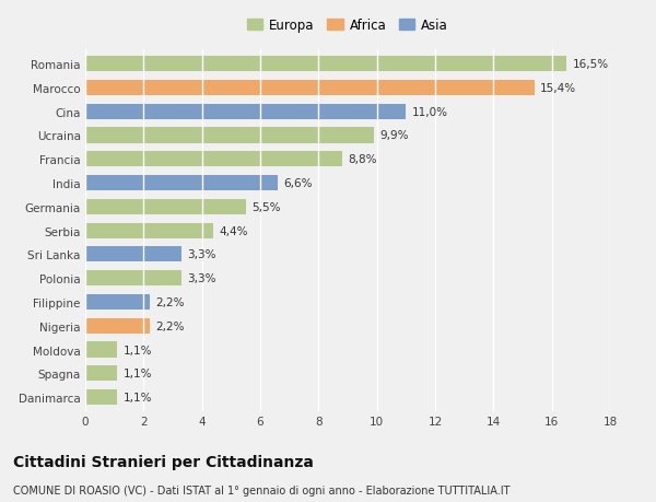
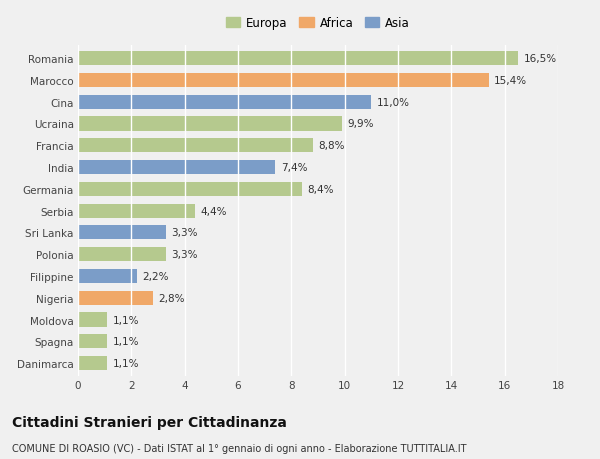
India: 6,6% -> 7,4%
Germania: 5,5% -> 8,4%
Nigeria: 2,2% -> 2,8%
